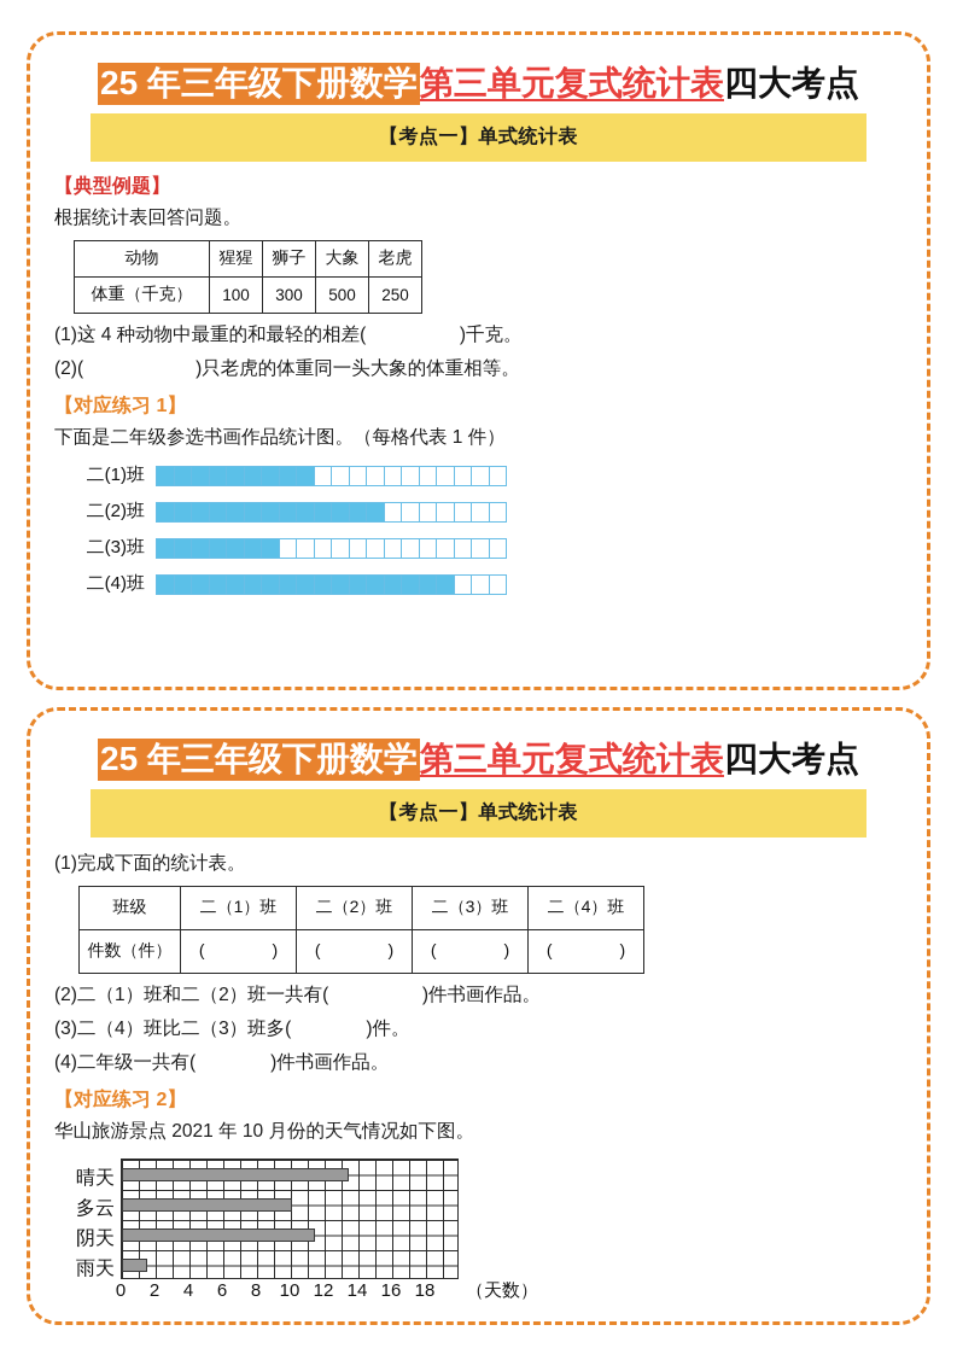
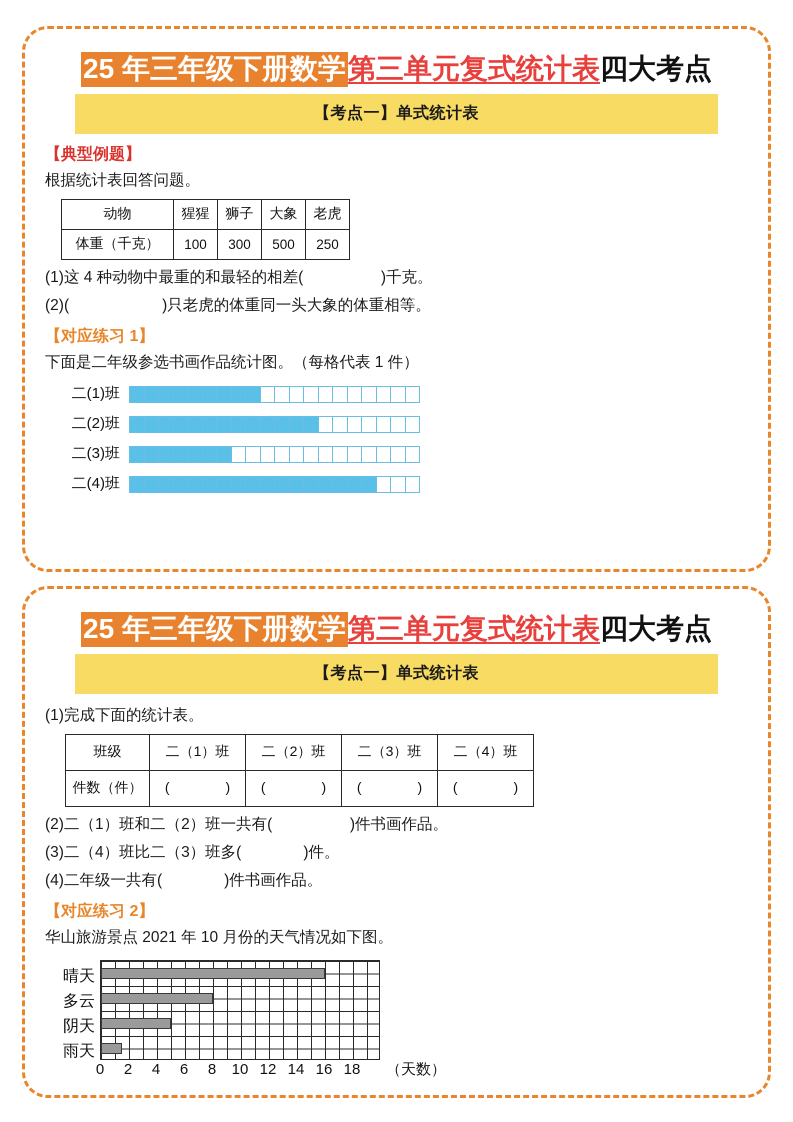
晴天: 13.4 -> 16.0
多云: 10.1 -> 8.0
阴天: 11.4 -> 5.0
